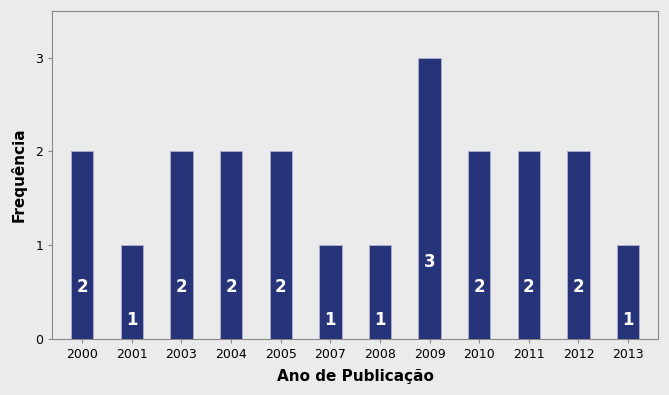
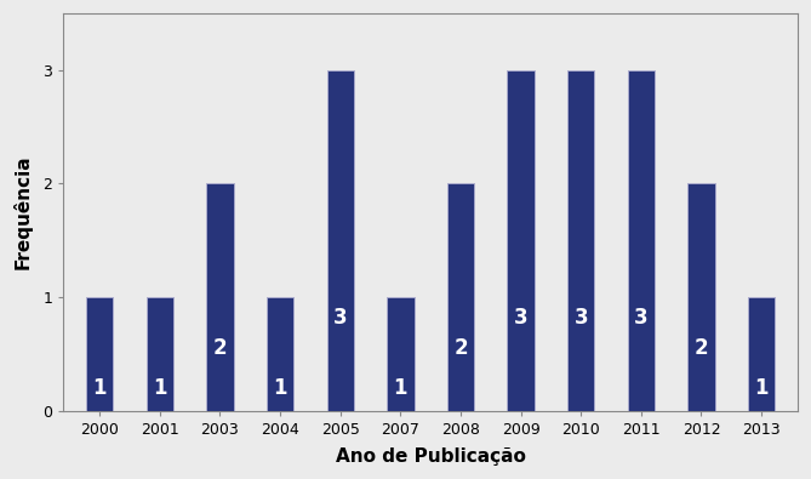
2000: 2 -> 1
2004: 2 -> 1
2005: 2 -> 3
2008: 1 -> 2
2010: 2 -> 3
2011: 2 -> 3
